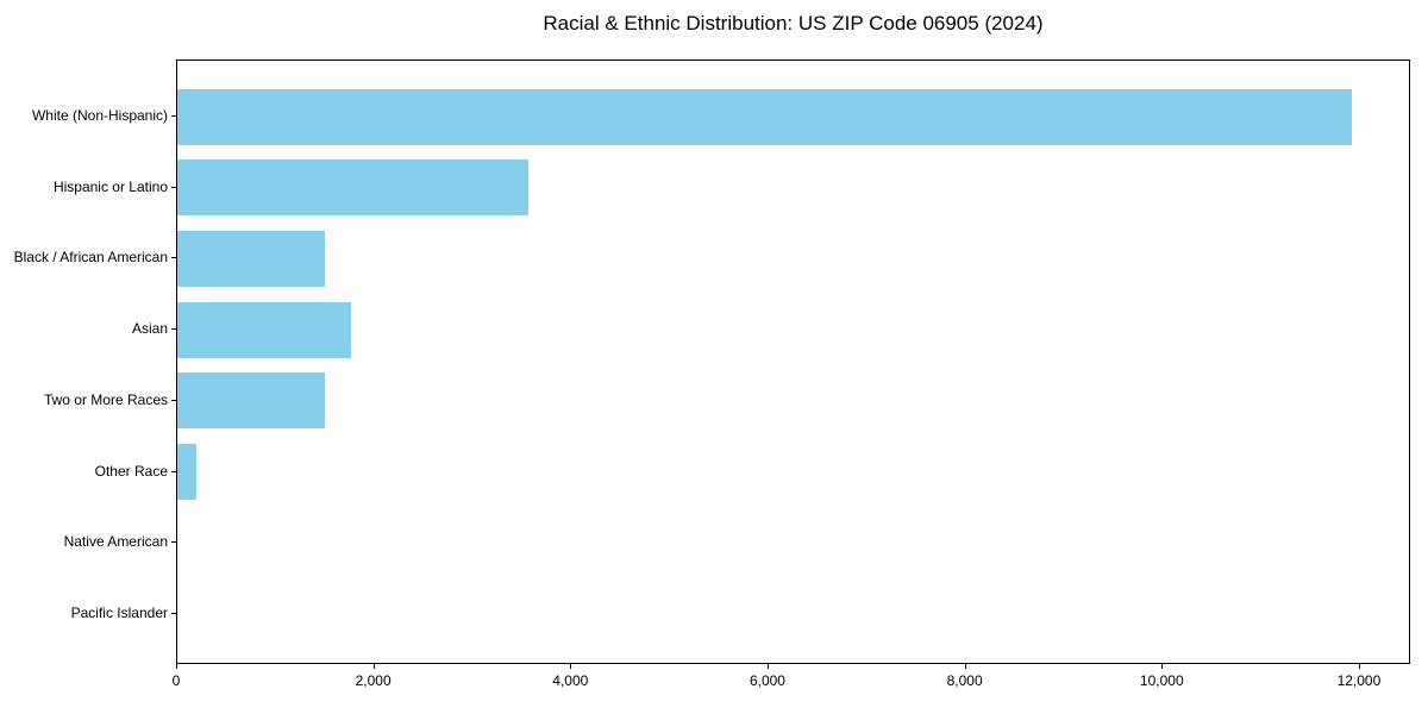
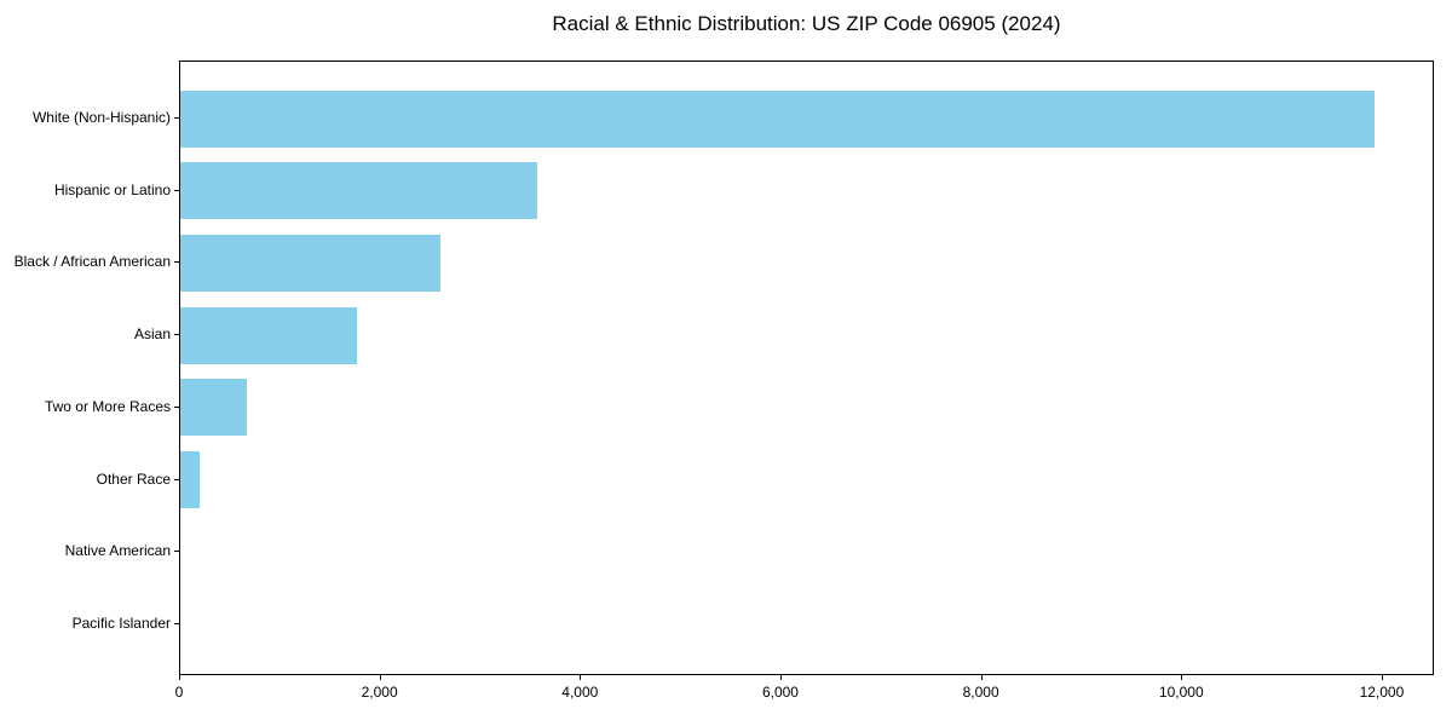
Black / African American: 1500 -> 2600
Two or More Races: 1500 -> 700
